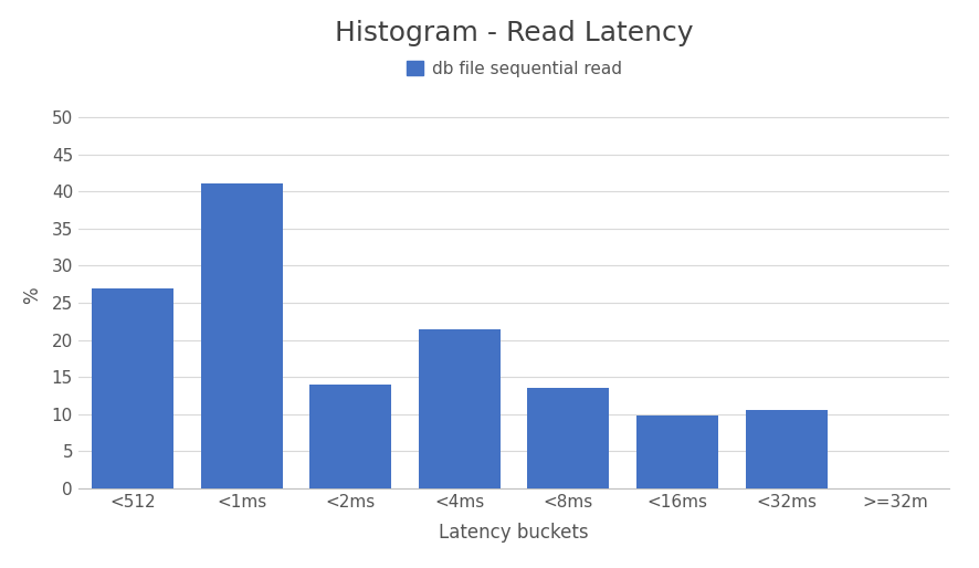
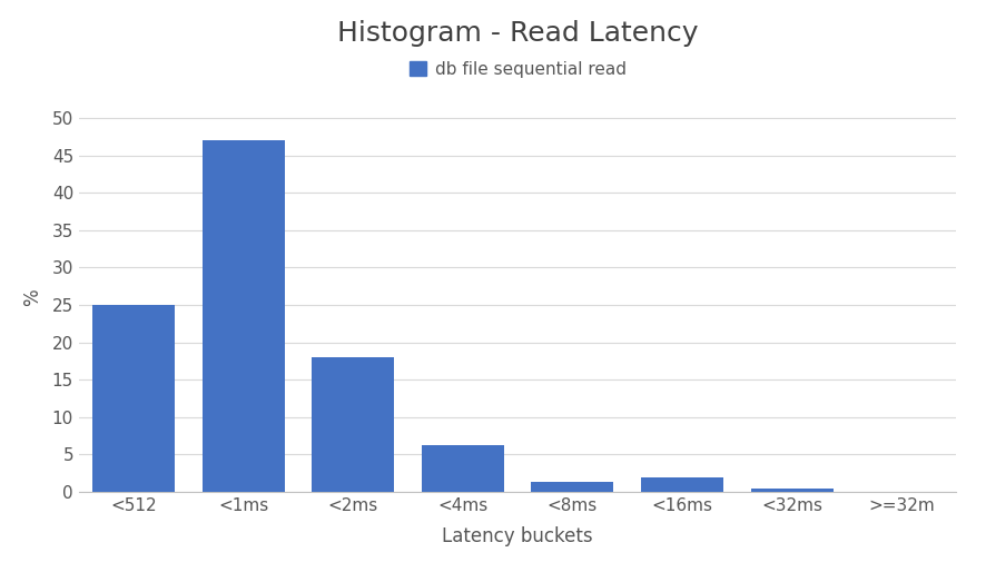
<512: 27.0 -> 25.0
<1ms: 41.0 -> 47.0
<2ms: 14.0 -> 18.0
<4ms: 21.4 -> 6.2
<8ms: 13.6 -> 1.3
<16ms: 9.8 -> 2.0
<32ms: 10.6 -> 0.4
